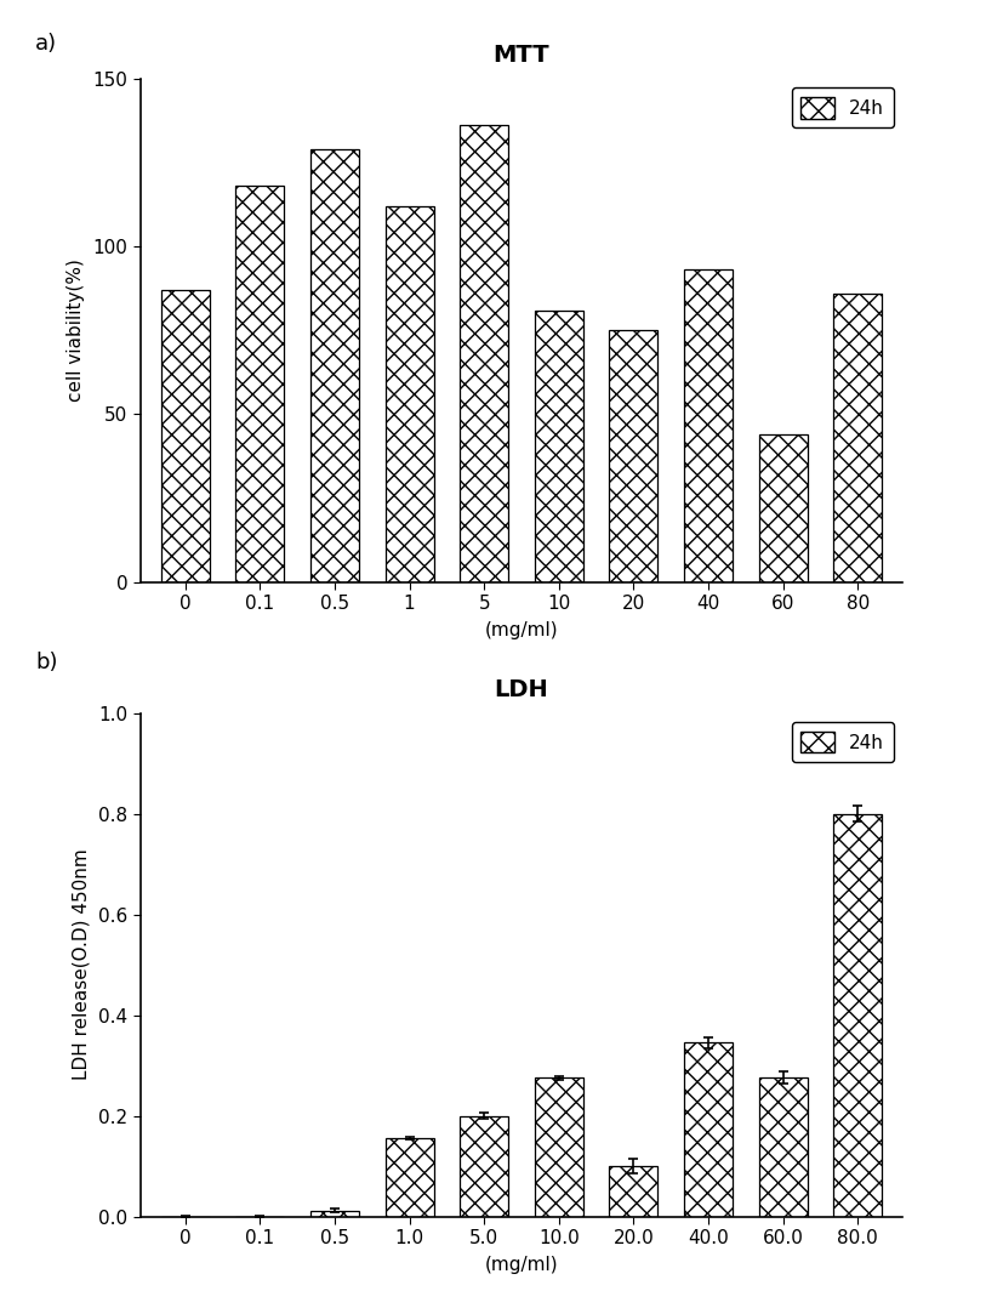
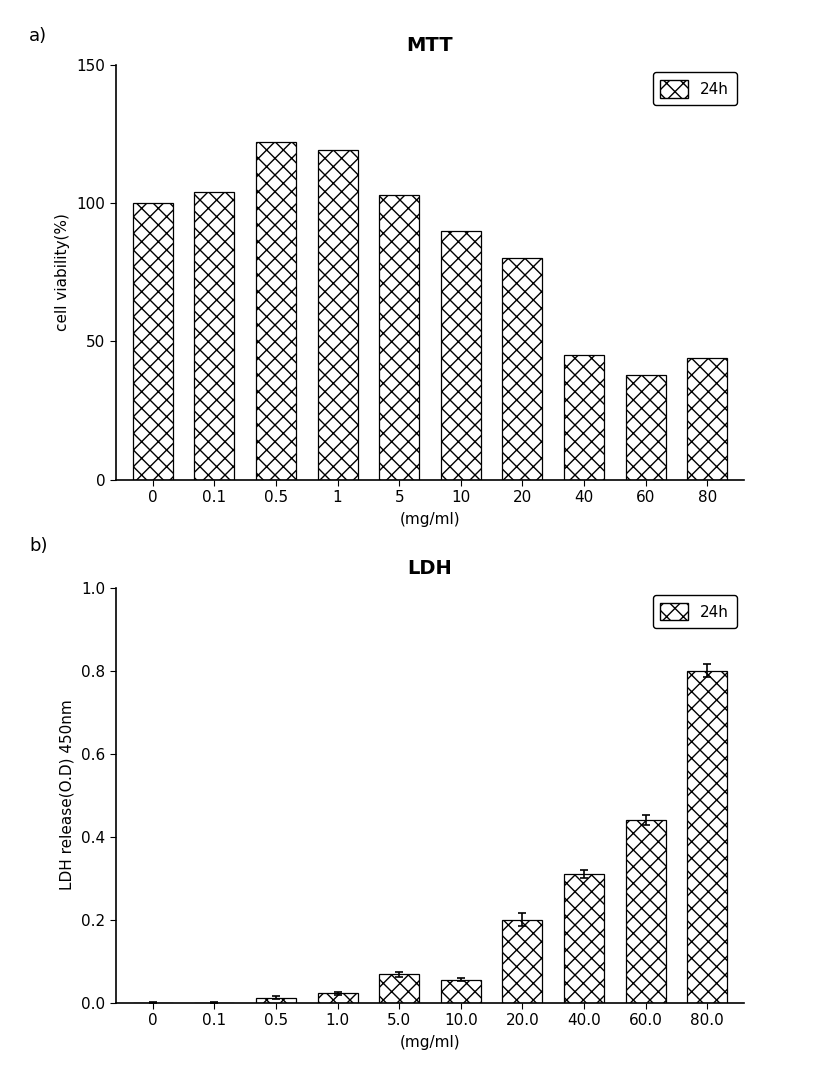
MTT/0: 87 -> 100
MTT/0.1: 118 -> 104
MTT/0.5: 129 -> 122
MTT/1: 112 -> 119
MTT/5: 136 -> 103
MTT/10: 81 -> 90
MTT/20: 75 -> 80
MTT/40: 93 -> 45
MTT/60: 44 -> 38
MTT/80: 86 -> 44
LDH/1.0: 0.155 -> 0.022
LDH/5.0: 0.200 -> 0.068
LDH/10.0: 0.275 -> 0.055
LDH/20.0: 0.100 -> 0.200
LDH/40.0: 0.345 -> 0.310
LDH/60.0: 0.275 -> 0.440
